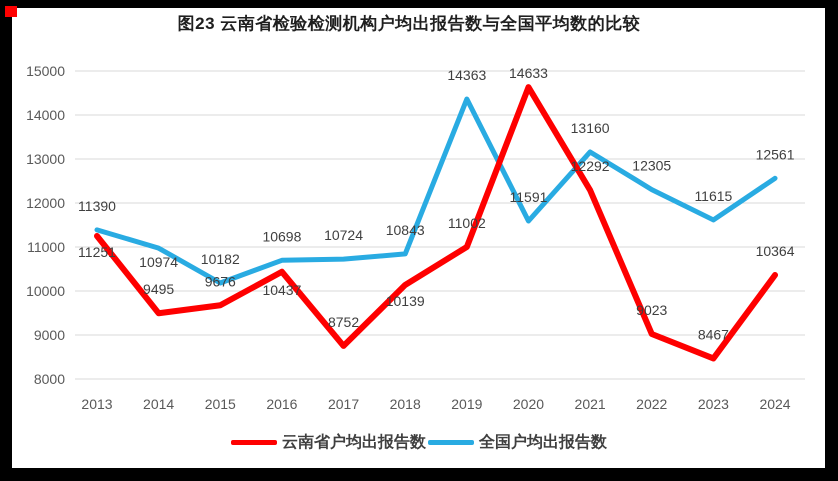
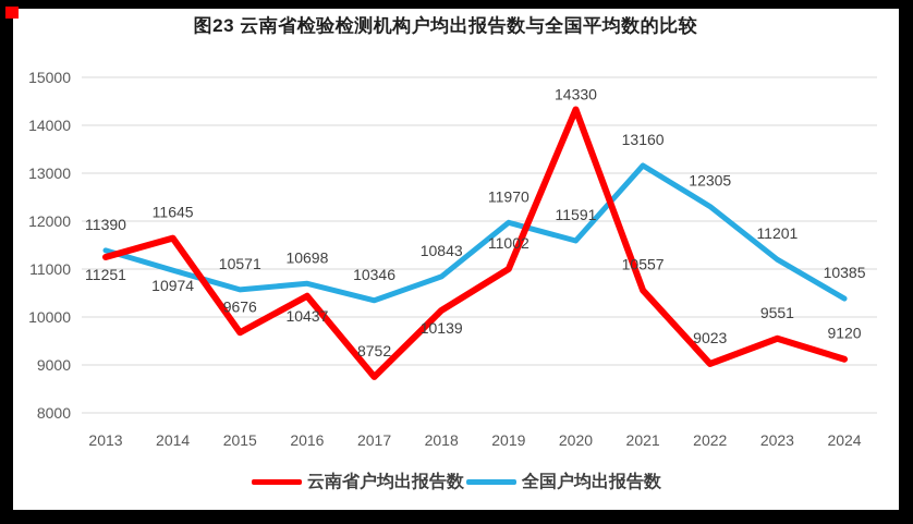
云南省户均出报告数/2014: 9495 -> 11645
全国户均出报告数/2015: 10182 -> 10571
全国户均出报告数/2017: 10724 -> 10346
全国户均出报告数/2019: 14363 -> 11970
云南省户均出报告数/2020: 14633 -> 14330
云南省户均出报告数/2021: 12292 -> 10557
云南省户均出报告数/2023: 8467 -> 9551
全国户均出报告数/2023: 11615 -> 11201
云南省户均出报告数/2024: 10364 -> 9120
全国户均出报告数/2024: 12561 -> 10385
